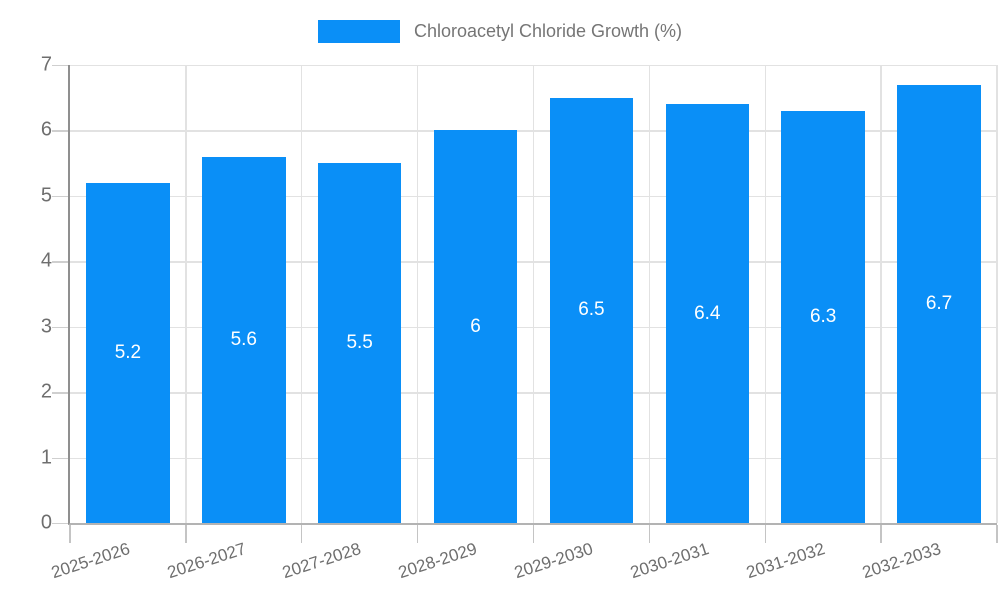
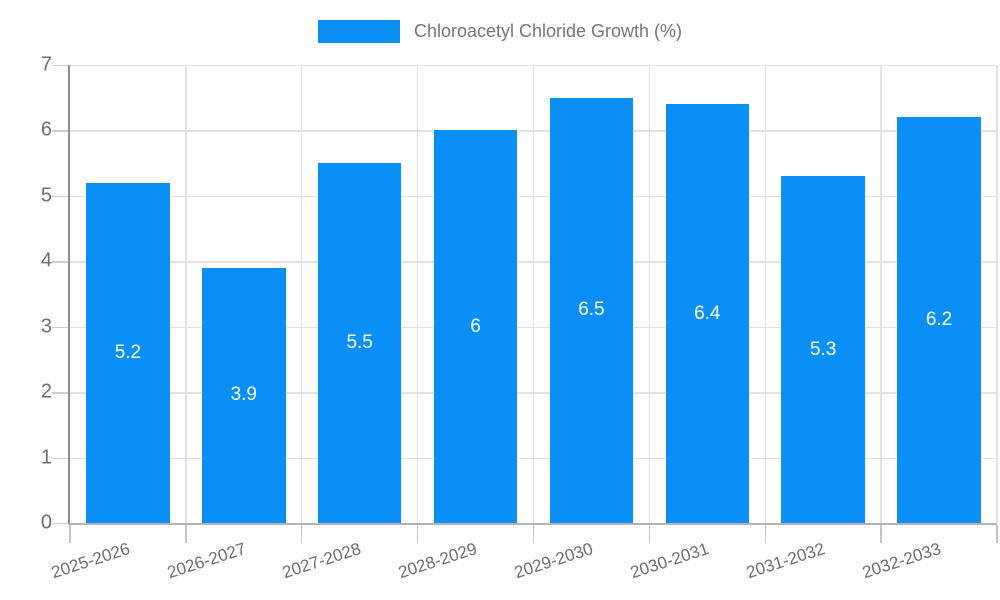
2026-2027: 5.6 -> 3.9
2031-2032: 6.3 -> 5.3
2032-2033: 6.7 -> 6.2
